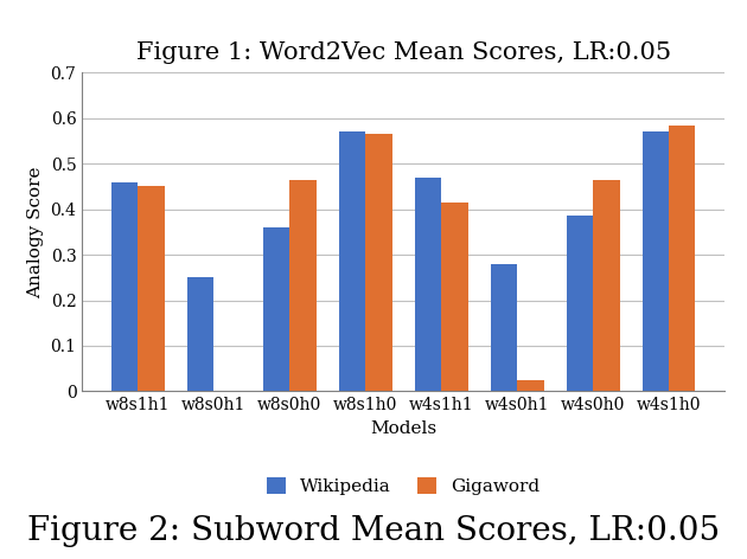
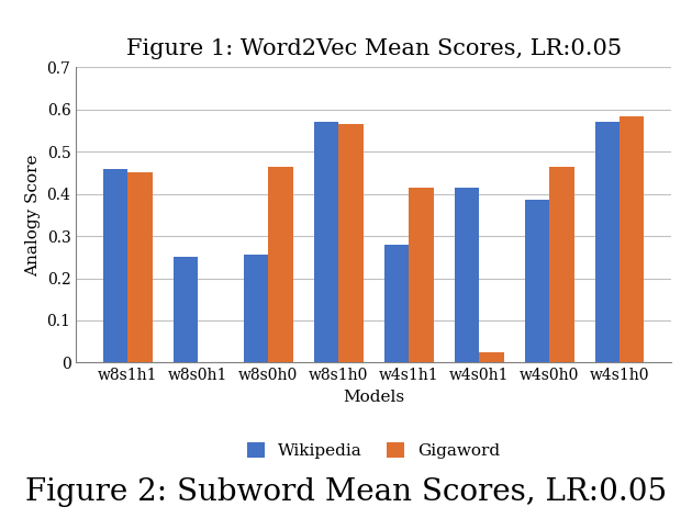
Wikipedia/w8s0h0: 0.360 -> 0.255
Wikipedia/w4s1h1: 0.470 -> 0.280
Wikipedia/w4s0h1: 0.280 -> 0.415
